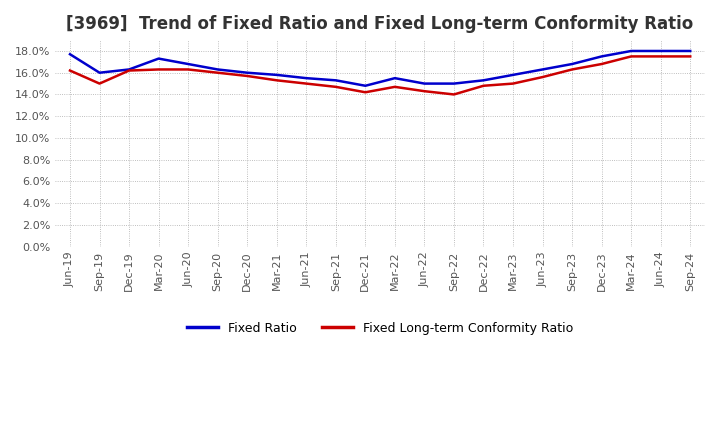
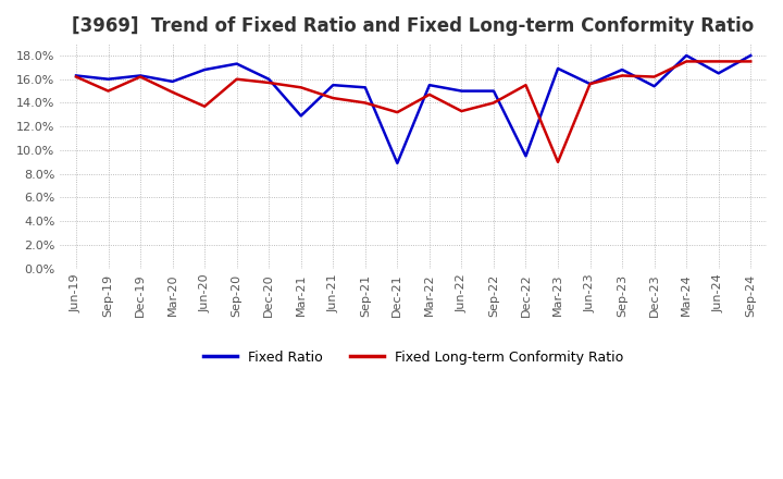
Fixed Ratio/Jun-19: 17.7% -> 16.3%
Fixed Ratio/Mar-20: 17.3% -> 15.8%
Fixed Long-term Conformity Ratio/Mar-20: 16.3% -> 14.9%
Fixed Long-term Conformity Ratio/Jun-20: 16.3% -> 13.7%
Fixed Ratio/Sep-20: 16.3% -> 17.3%
Fixed Ratio/Mar-21: 15.8% -> 12.9%
Fixed Long-term Conformity Ratio/Jun-21: 15.0% -> 14.4%
Fixed Long-term Conformity Ratio/Sep-21: 14.7% -> 14.0%
Fixed Ratio/Dec-21: 14.8% -> 8.9%
Fixed Long-term Conformity Ratio/Dec-21: 14.2% -> 13.2%
Fixed Long-term Conformity Ratio/Jun-22: 14.3% -> 13.3%
Fixed Ratio/Dec-22: 15.3% -> 9.5%
Fixed Long-term Conformity Ratio/Dec-22: 14.8% -> 15.5%
Fixed Ratio/Mar-23: 15.8% -> 16.9%
Fixed Long-term Conformity Ratio/Mar-23: 15.0% -> 9.0%
Fixed Ratio/Jun-23: 16.3% -> 15.6%
Fixed Ratio/Dec-23: 17.5% -> 15.4%
Fixed Long-term Conformity Ratio/Dec-23: 16.8% -> 16.2%
Fixed Ratio/Jun-24: 18.0% -> 16.5%
